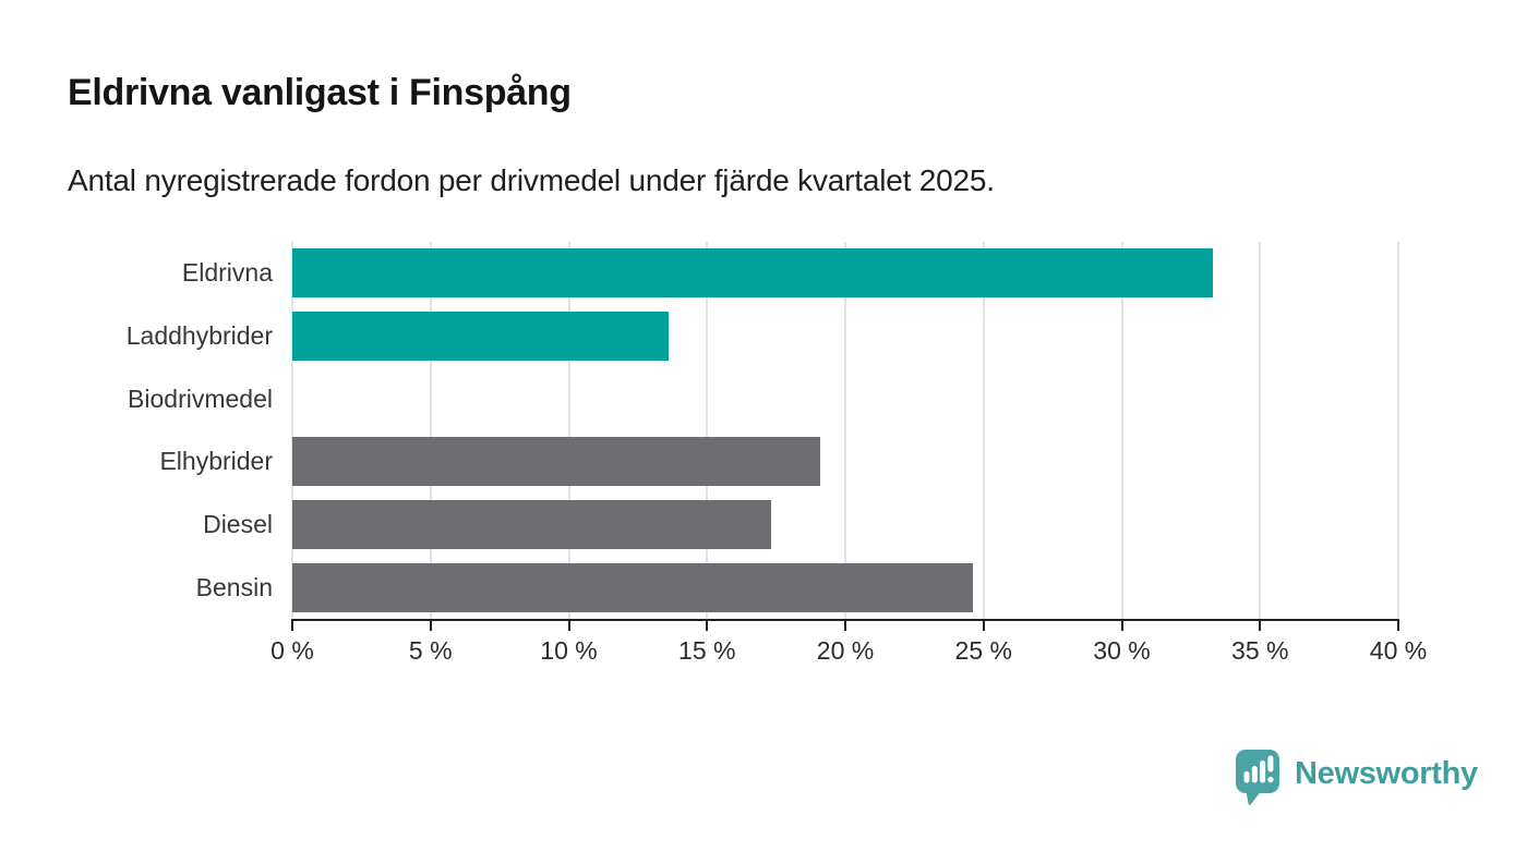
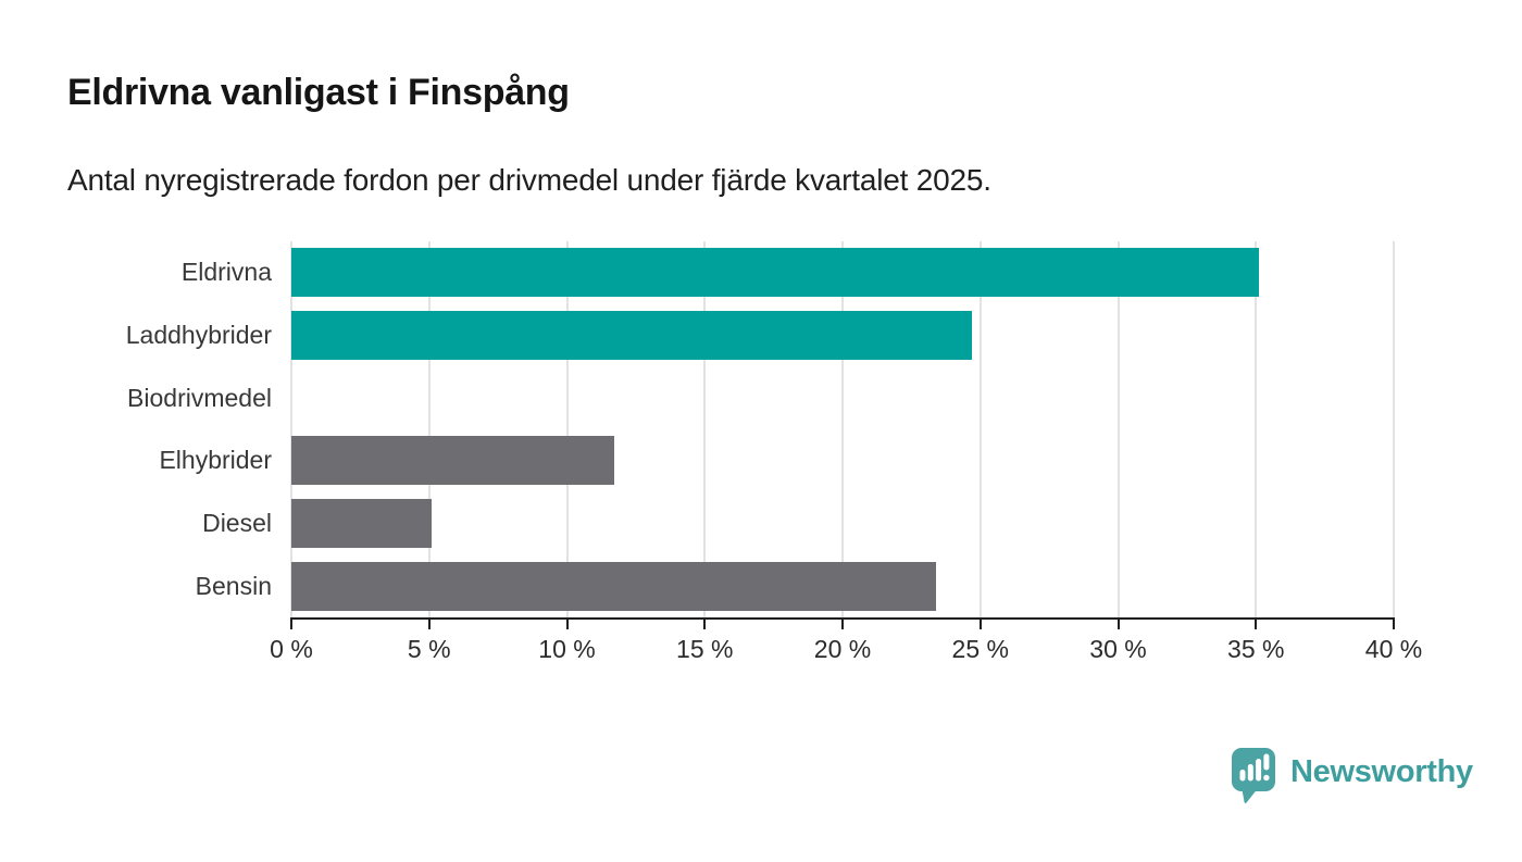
Eldrivna: 33.3% -> 35.1%
Laddhybrider: 13.6% -> 24.7%
Elhybrider: 19.1% -> 11.7%
Diesel: 17.3% -> 5.1%
Bensin: 24.6% -> 23.4%
